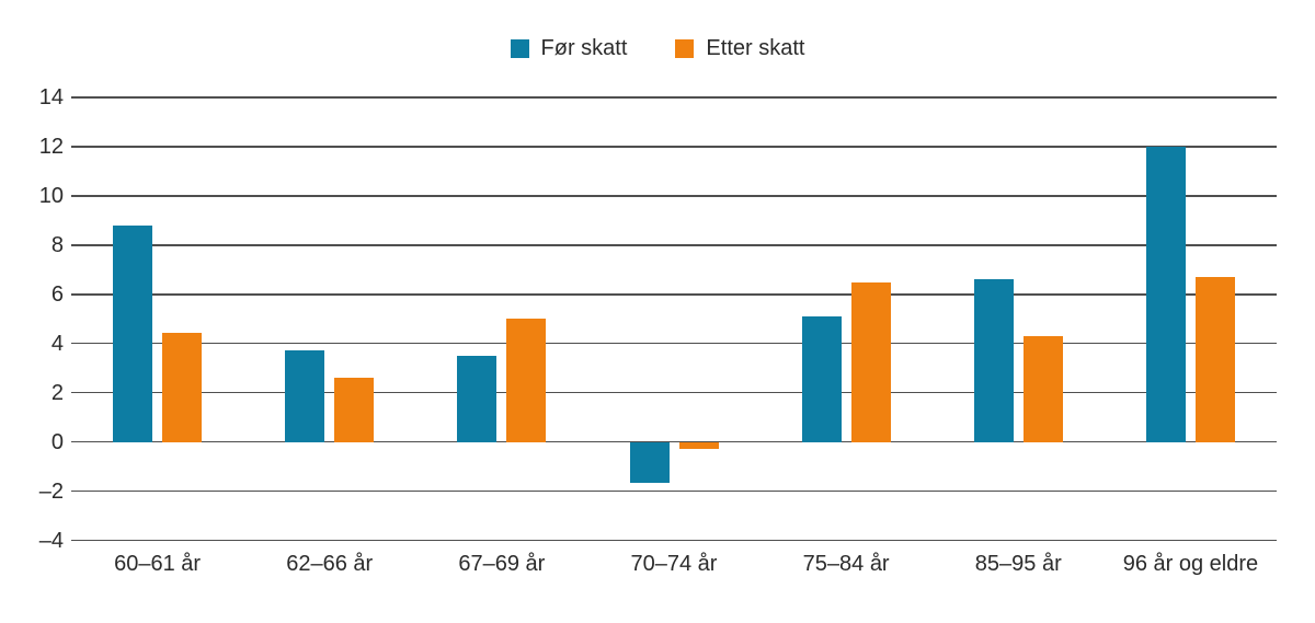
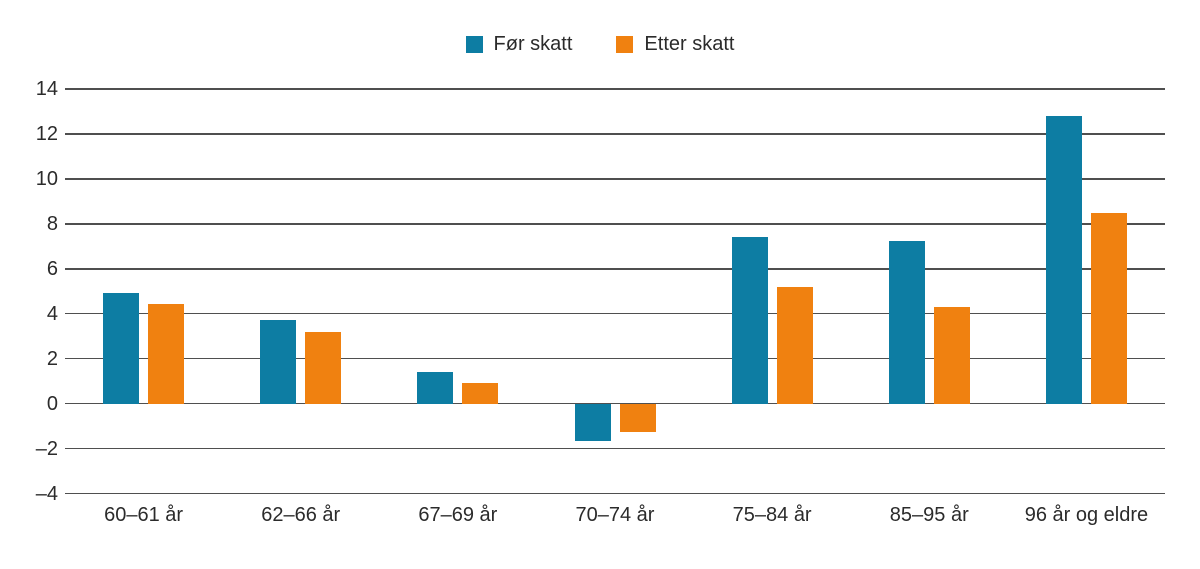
Før skatt/60–61 år: 8.8 -> 4.9
Etter skatt/62–66 år: 2.6 -> 3.2
Før skatt/67–69 år: 3.5 -> 1.4
Etter skatt/67–69 år: 5.0 -> 0.9
Etter skatt/70–74 år: -0.3 -> -1.2
Før skatt/75–84 år: 5.1 -> 7.4
Etter skatt/75–84 år: 6.5 -> 5.2
Før skatt/85–95 år: 6.6 -> 7.2
Før skatt/96 år og eldre: 12.0 -> 12.8
Etter skatt/96 år og eldre: 6.7 -> 8.5
